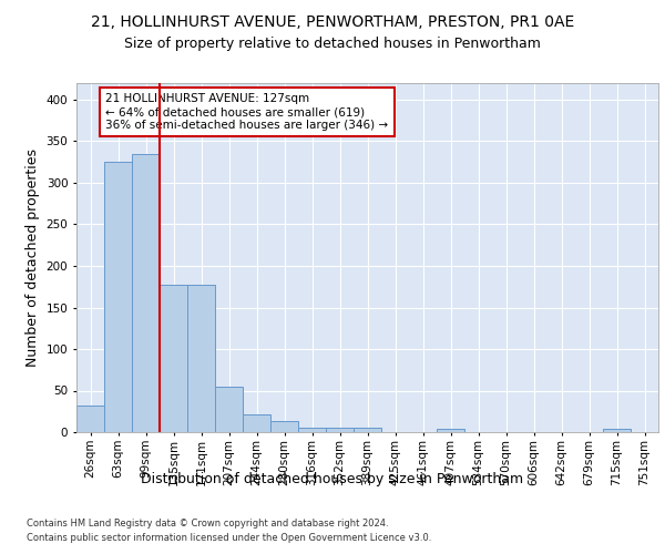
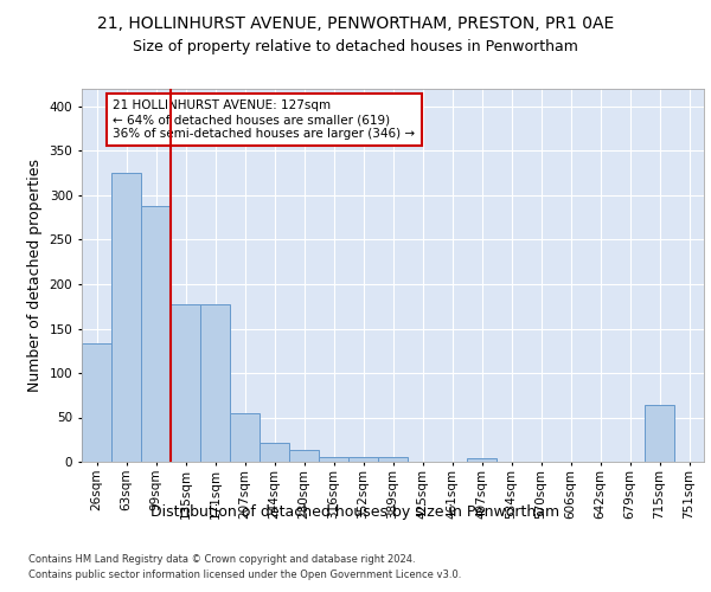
26sqm: 32 -> 134
99sqm: 335 -> 288
715sqm: 4 -> 64
